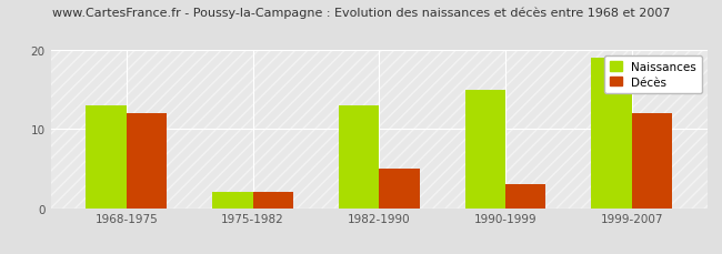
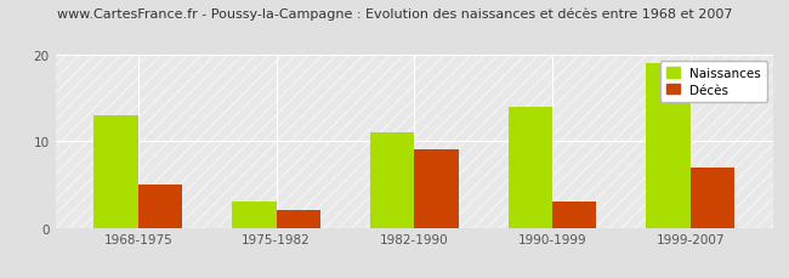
Décès/1968-1975: 12 -> 5
Naissances/1975-1982: 2 -> 3
Naissances/1982-1990: 13 -> 11
Décès/1982-1990: 5 -> 9
Naissances/1990-1999: 15 -> 14
Décès/1999-2007: 12 -> 7
